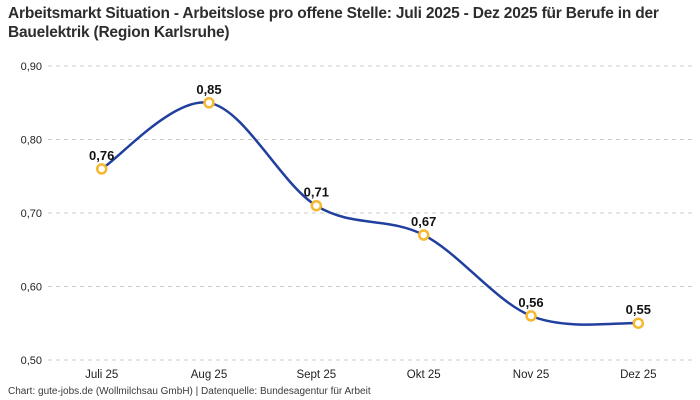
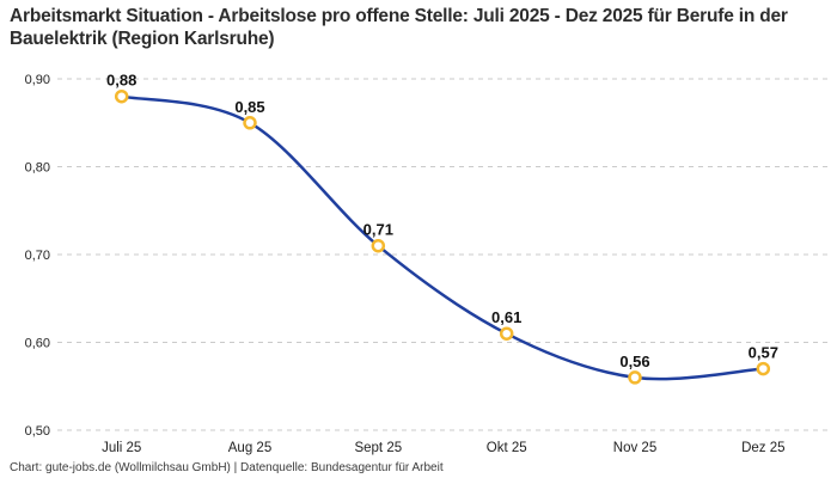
Juli 25: 0,76 -> 0,88
Okt 25: 0,67 -> 0,61
Dez 25: 0,55 -> 0,57
